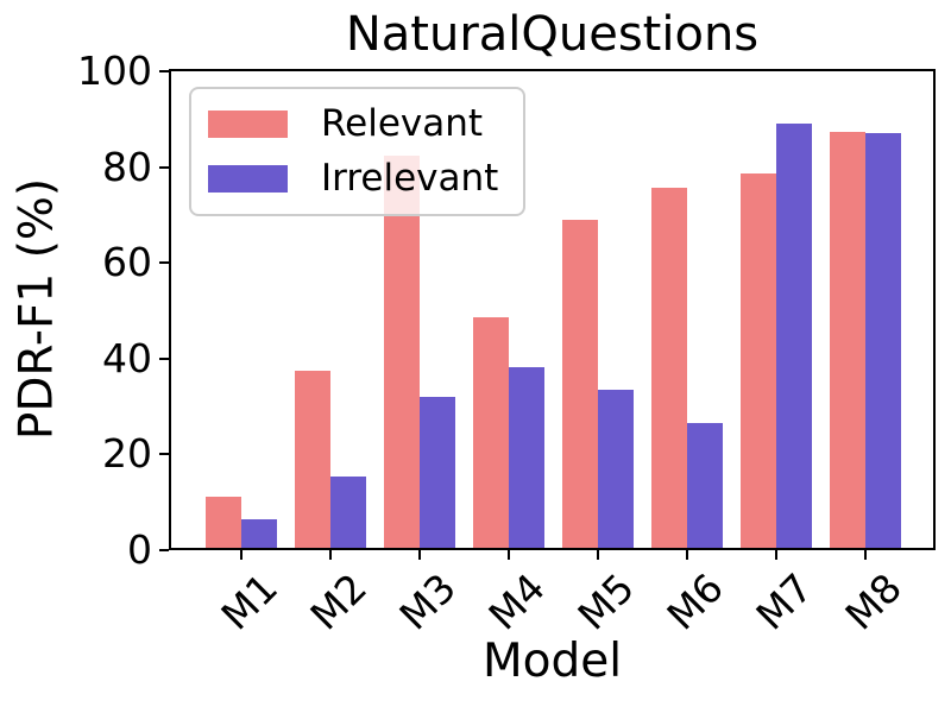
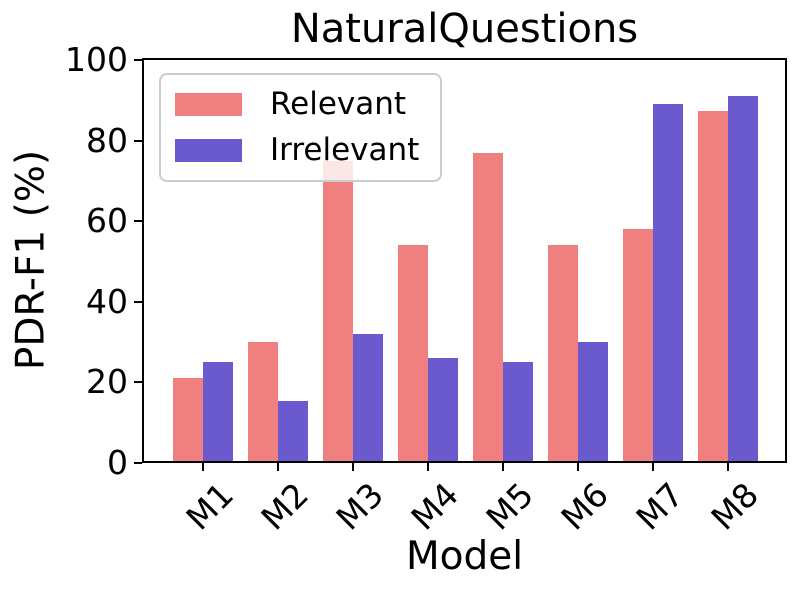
Relevant/M1: 11 -> 21
Irrelevant/M1: 6 -> 25
Relevant/M2: 37 -> 30
Relevant/M3: 82 -> 75
Relevant/M4: 49 -> 54
Irrelevant/M4: 38 -> 26
Relevant/M5: 69 -> 77
Irrelevant/M5: 34 -> 25
Relevant/M6: 76 -> 54
Irrelevant/M6: 26 -> 30
Relevant/M7: 79 -> 58
Irrelevant/M8: 87 -> 91
